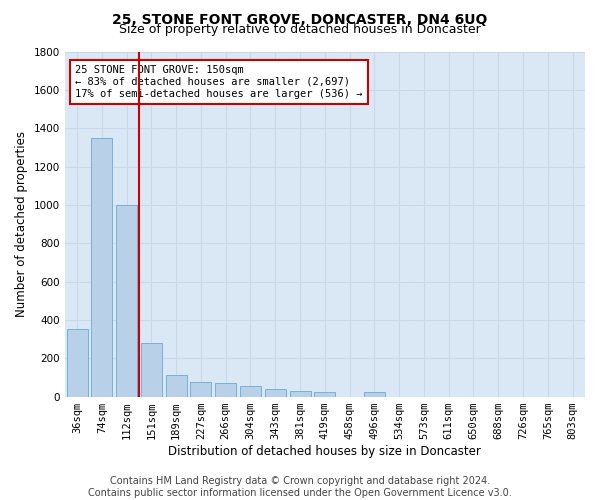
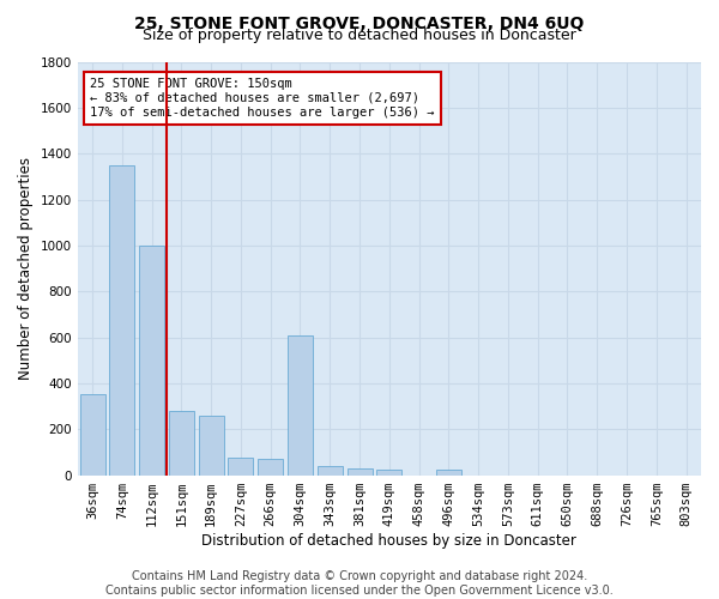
189sqm: 110 -> 260
304sqm: 60 -> 610
